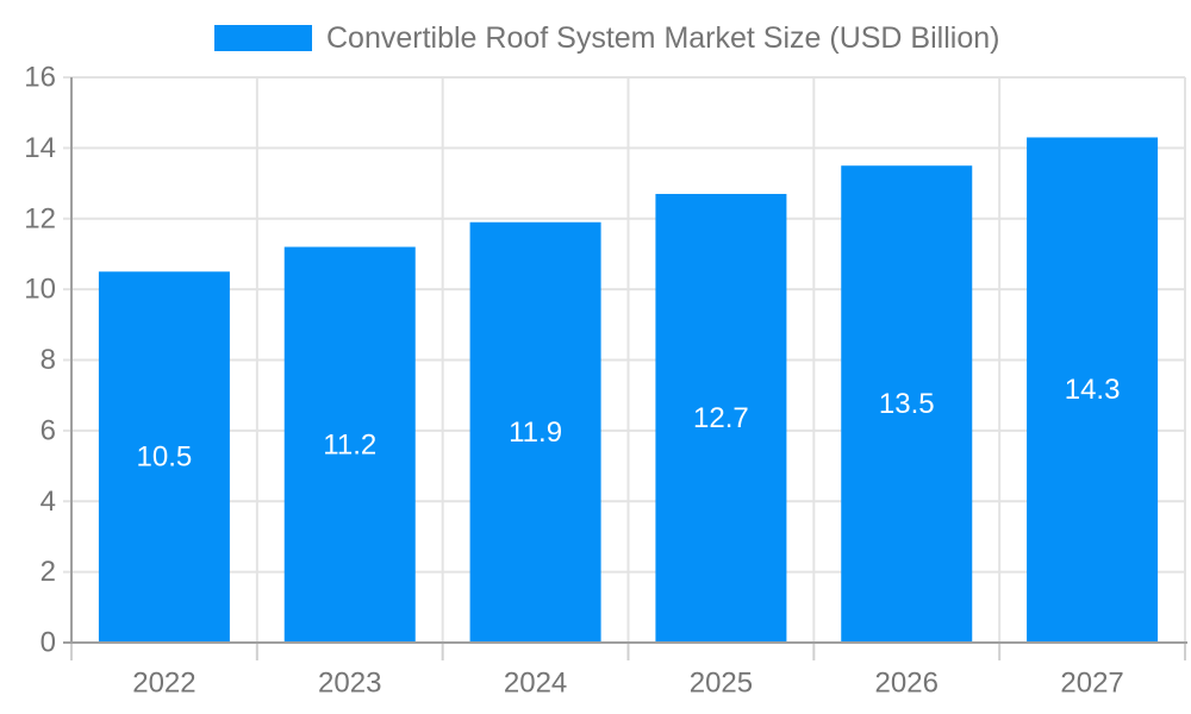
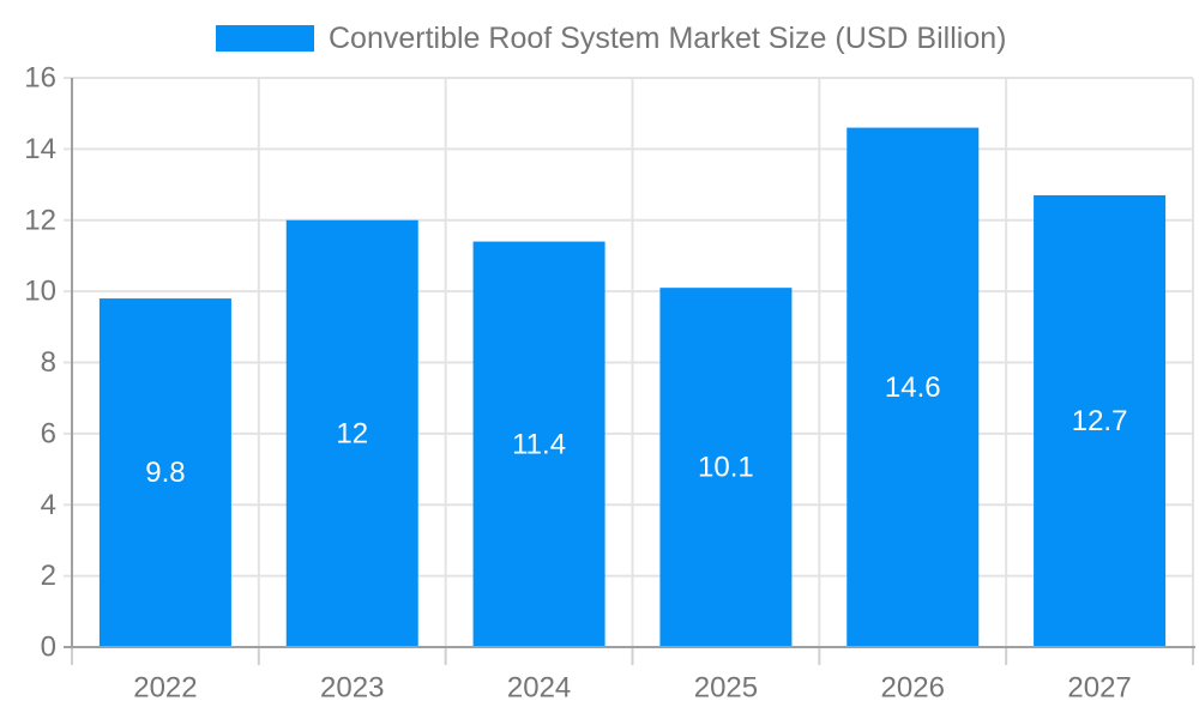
2022: 10.5 -> 9.8
2023: 11.2 -> 12
2024: 11.9 -> 11.4
2025: 12.7 -> 10.1
2026: 13.5 -> 14.6
2027: 14.3 -> 12.7
